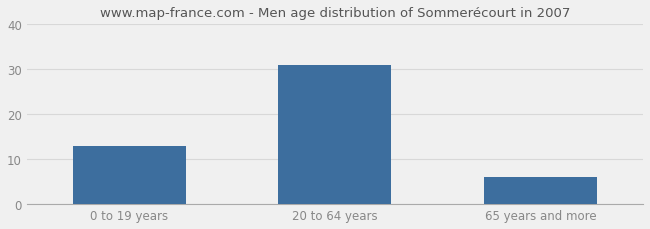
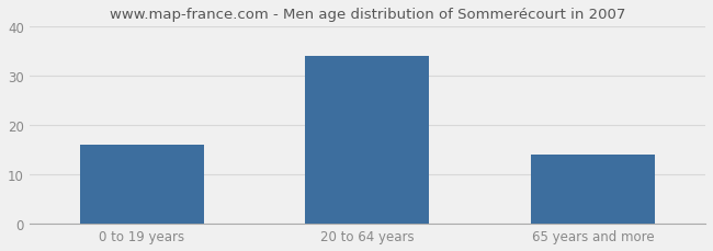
0 to 19 years: 13 -> 16
20 to 64 years: 31 -> 34
65 years and more: 6 -> 14
